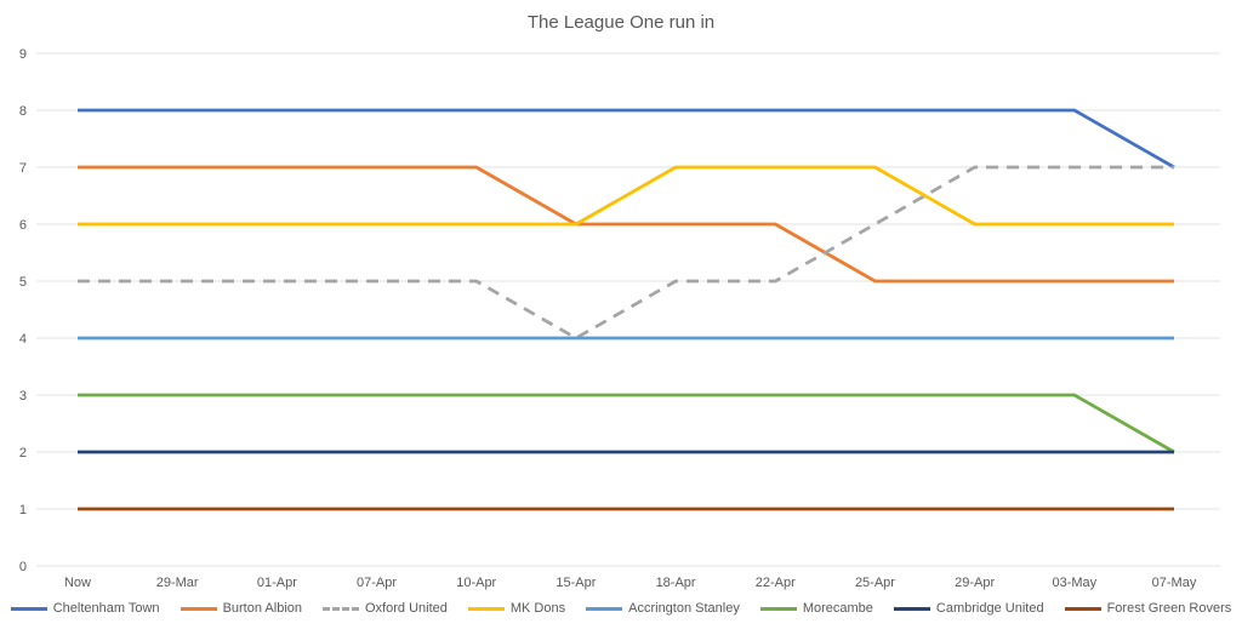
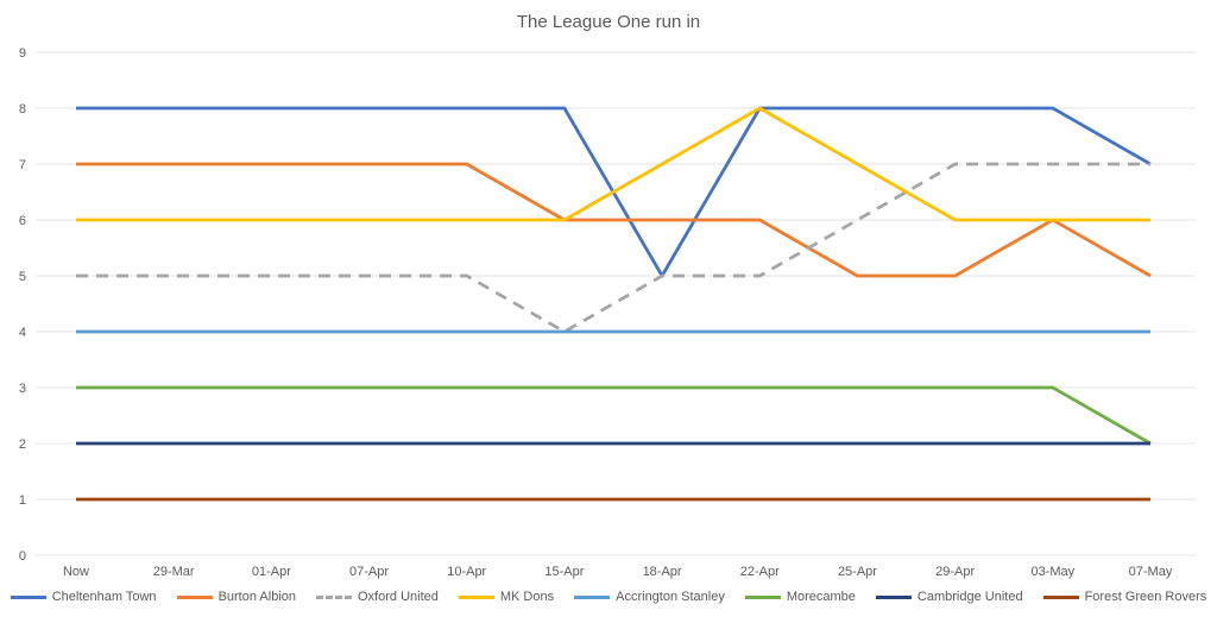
Cheltenham Town/18-Apr: 8 -> 5
MK Dons/22-Apr: 7 -> 8
Burton Albion/03-May: 5 -> 6
